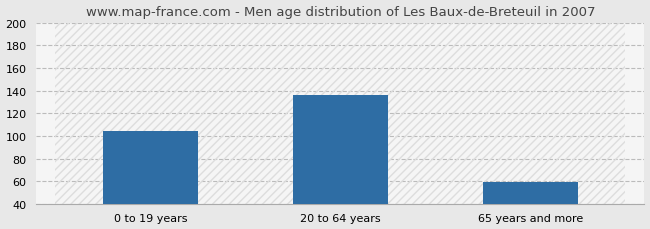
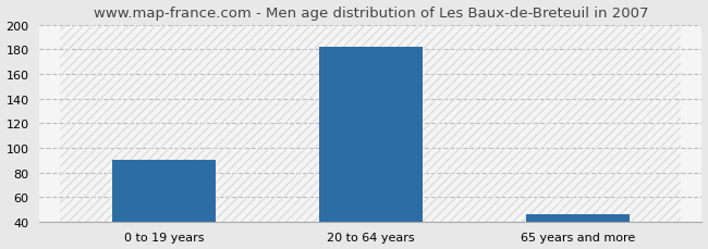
0 to 19 years: 104 -> 90
20 to 64 years: 136 -> 182
65 years and more: 59 -> 46
